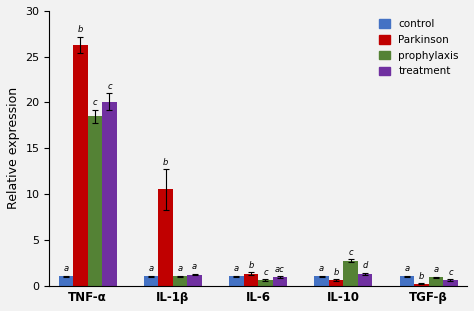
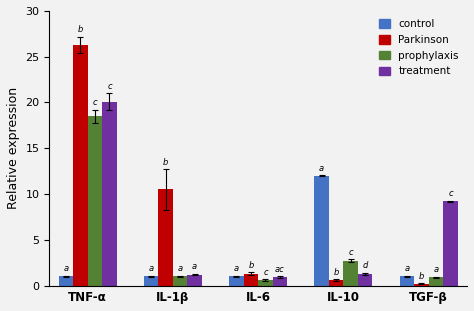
control/IL-10: 1 -> 12
treatment/TGF-β: 0.6 -> 9.2
